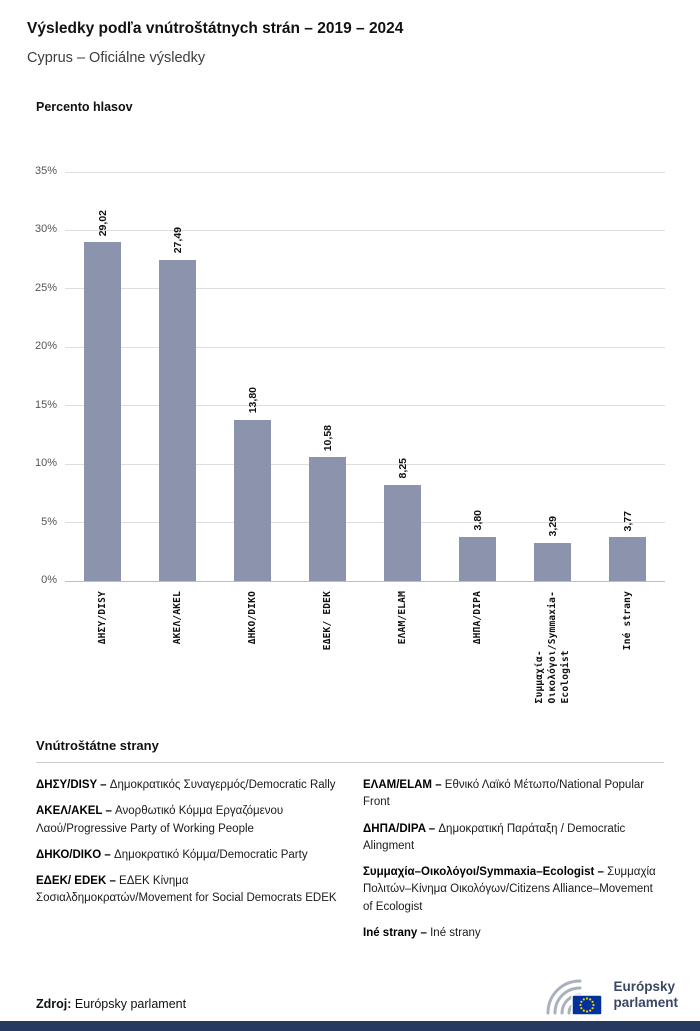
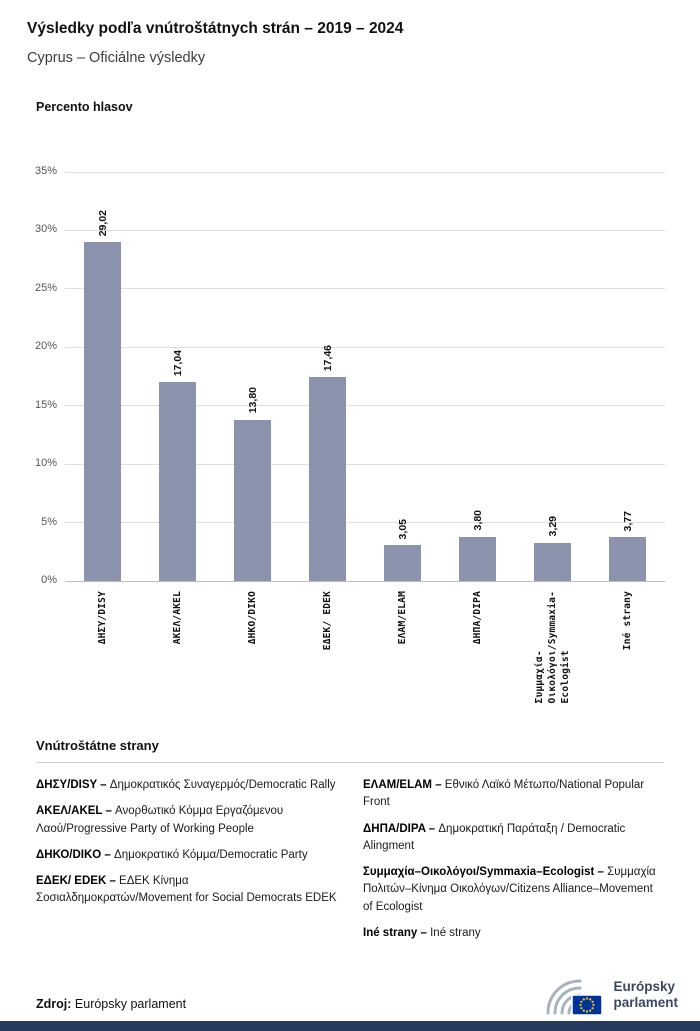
ΑΚΕΛ/AKEL: 27,49 -> 17,04
ΕΔΕΚ/ EDEK: 10,58 -> 17,46
ΕΛΑΜ/ELAM: 8,25 -> 3,05
